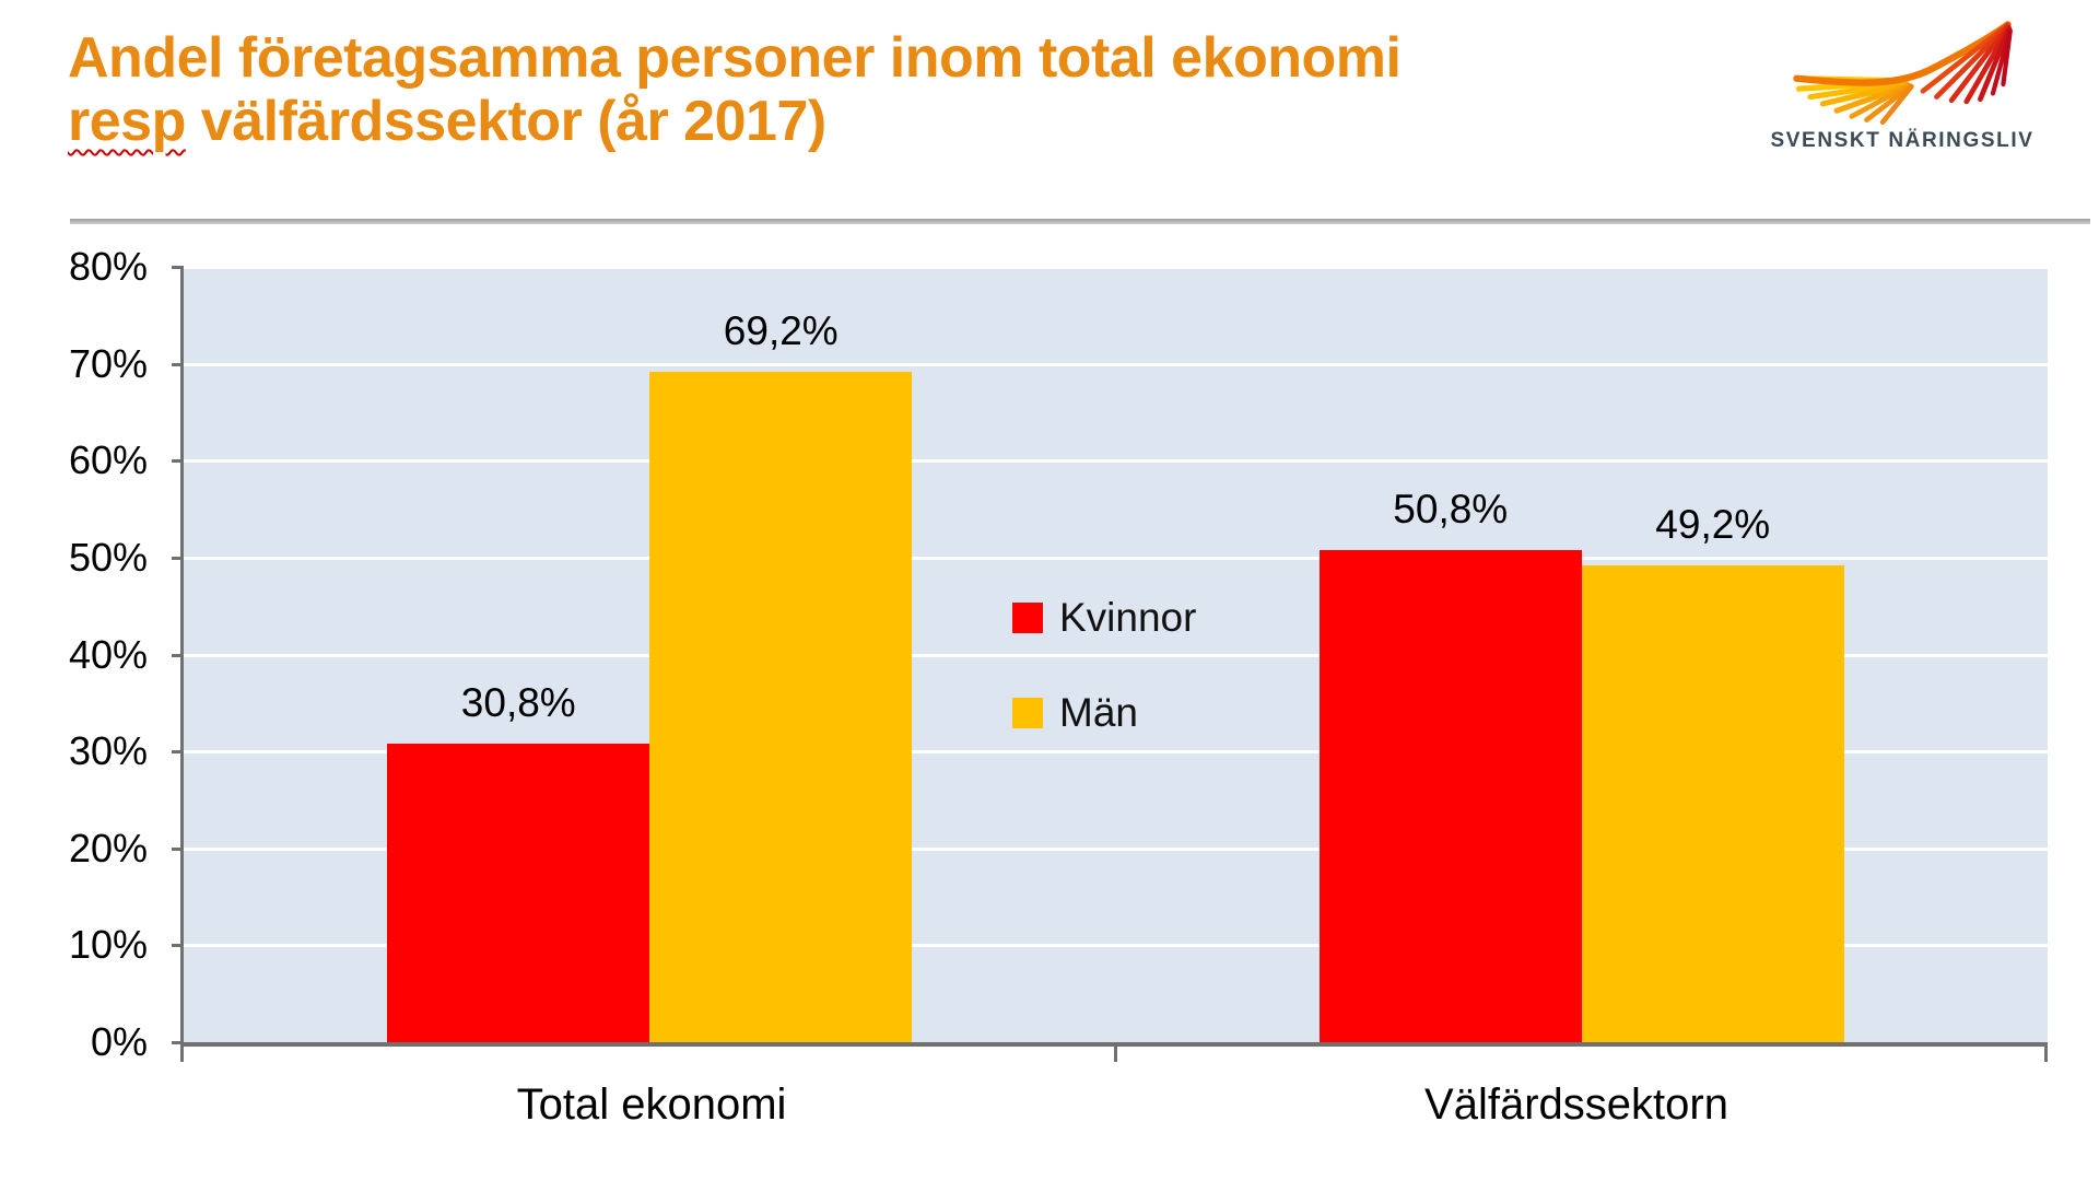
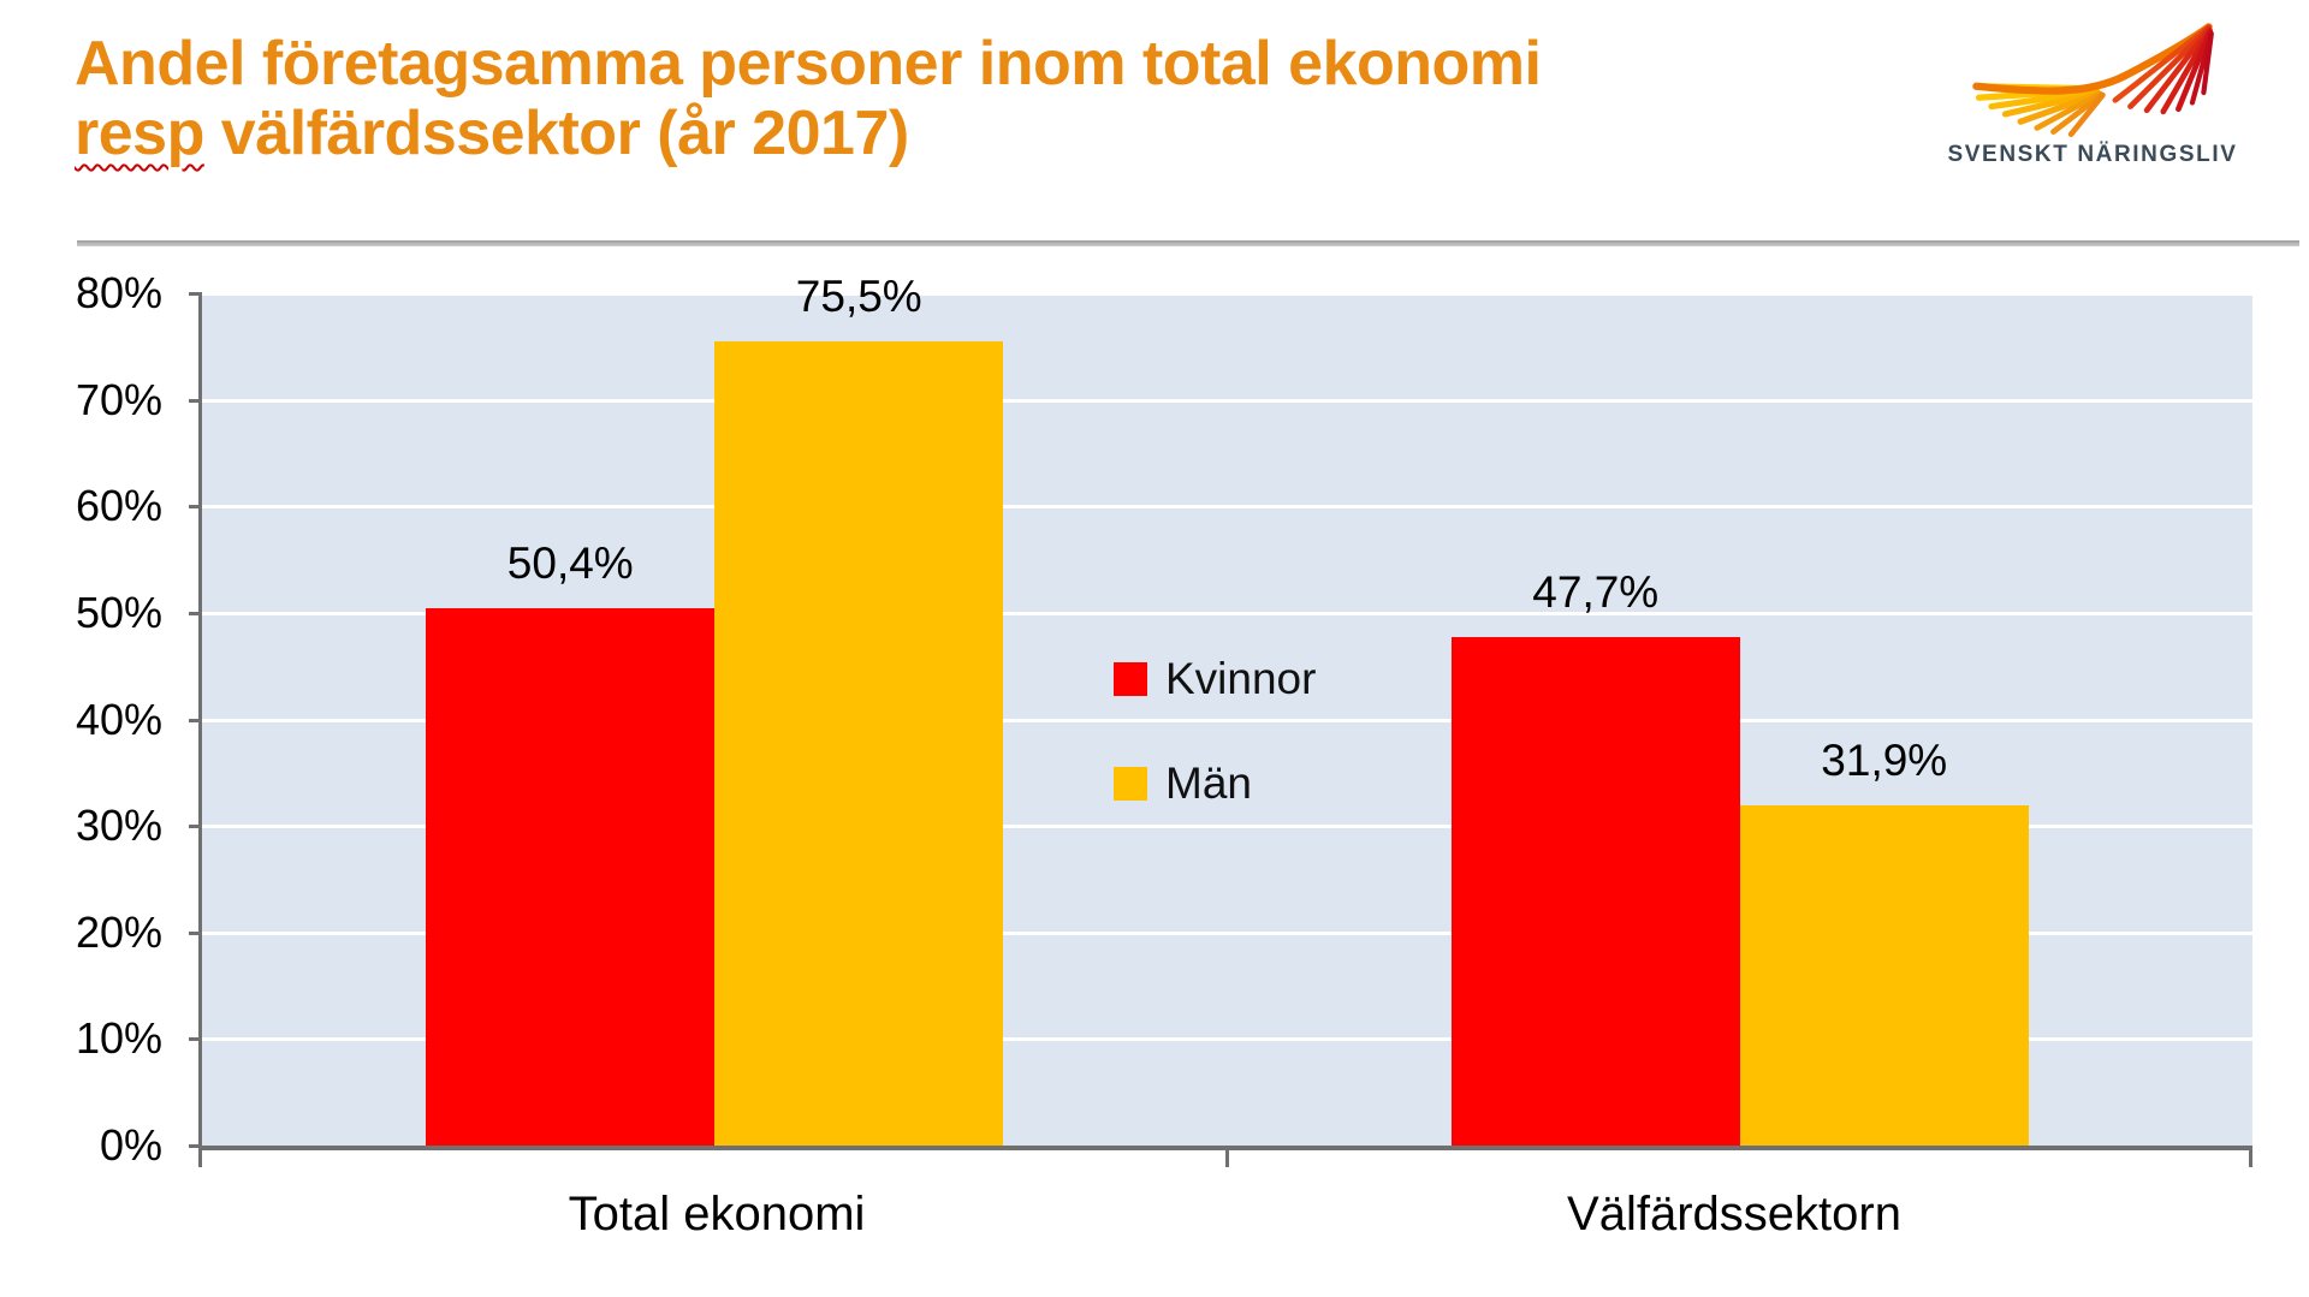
Kvinnor/Total ekonomi: 30,8% -> 50,4%
Män/Total ekonomi: 69,2% -> 75,5%
Kvinnor/Välfärdssektorn: 50,8% -> 47,7%
Män/Välfärdssektorn: 49,2% -> 31,9%
